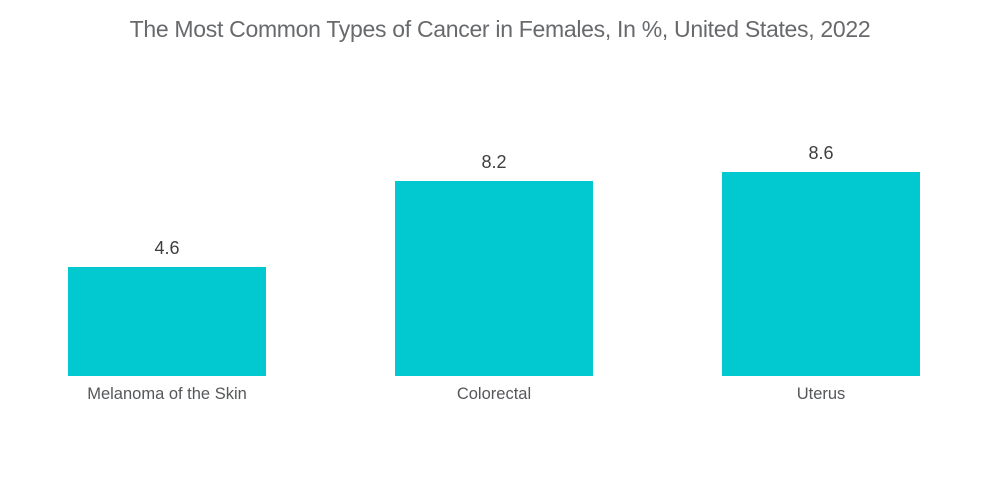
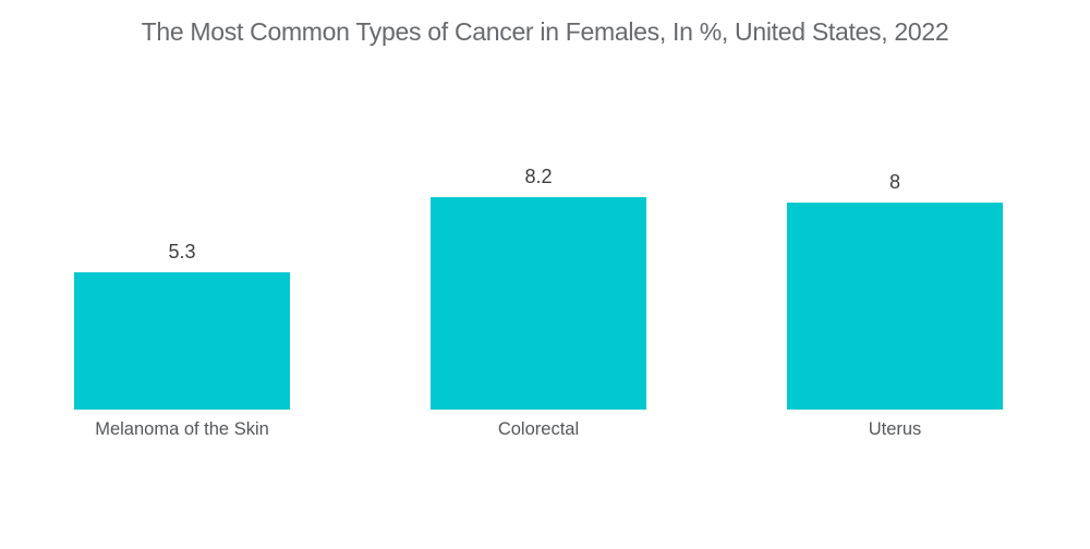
Melanoma of the Skin: 4.6 -> 5.3
Uterus: 8.6 -> 8
